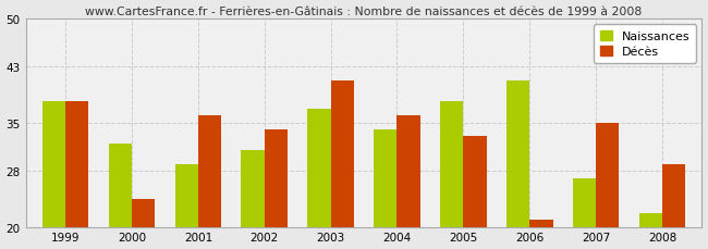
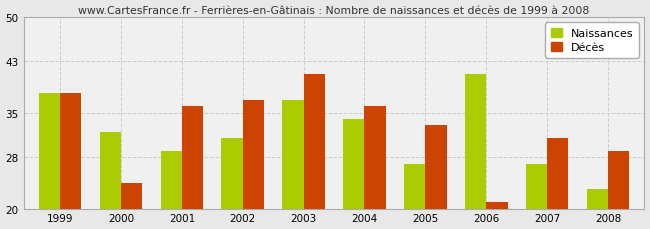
Décès/2002: 34 -> 37
Naissances/2005: 38 -> 27
Décès/2007: 35 -> 31
Naissances/2008: 22 -> 23
